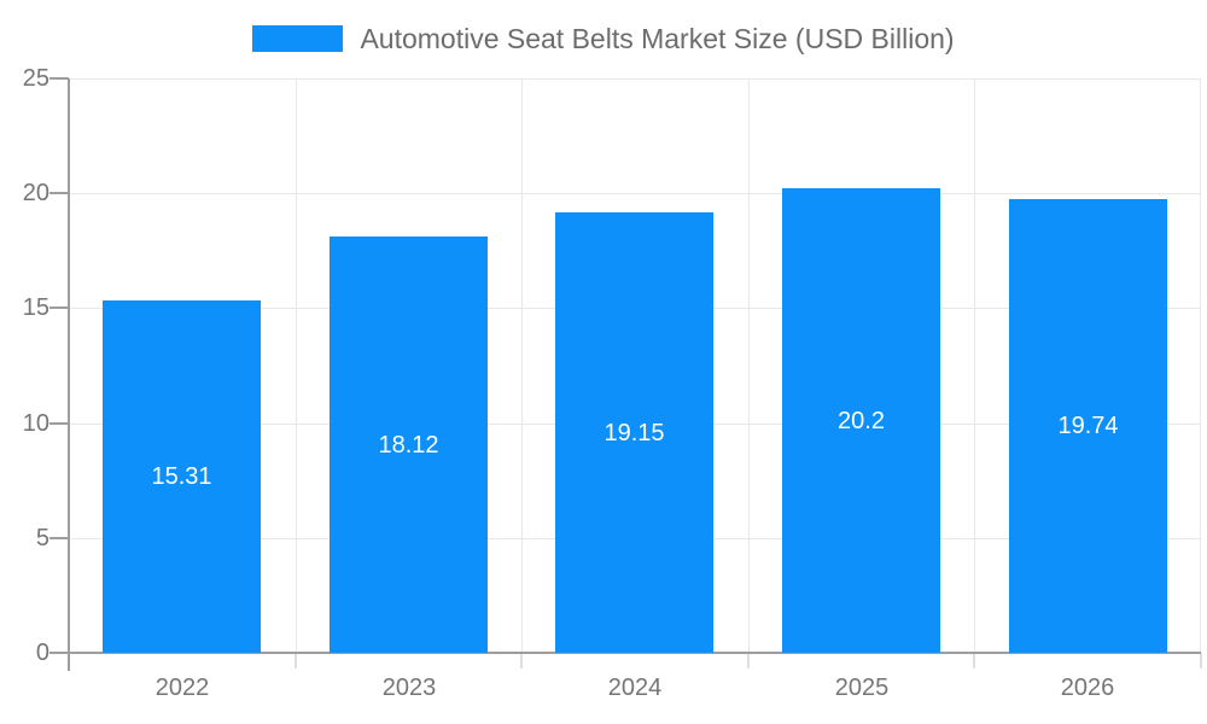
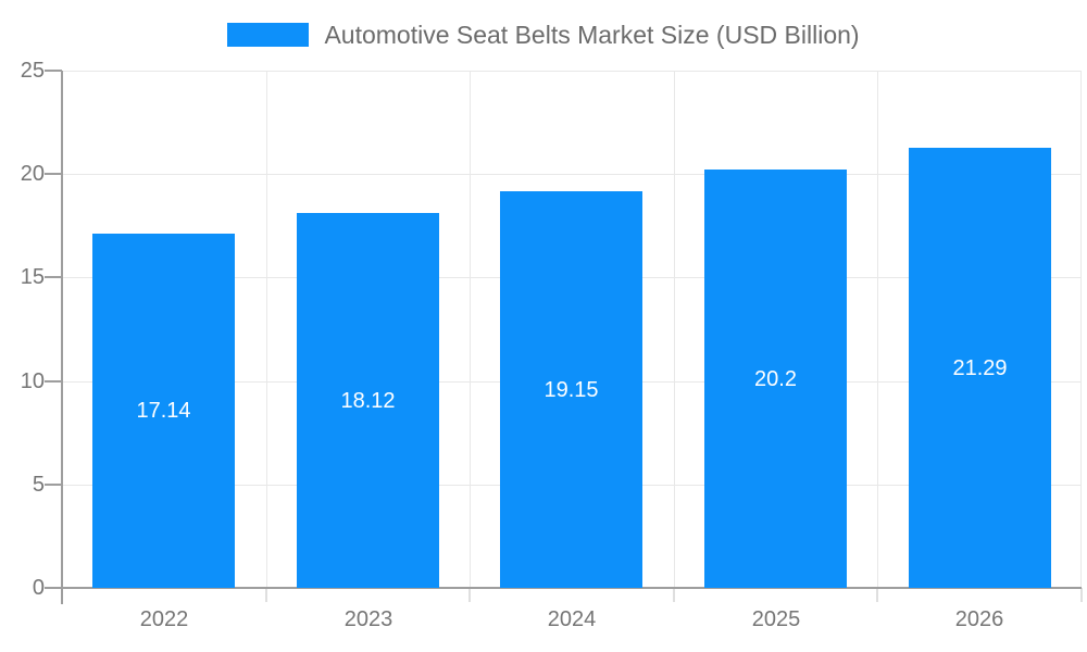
2022: 15.31 -> 17.14
2026: 19.74 -> 21.29
